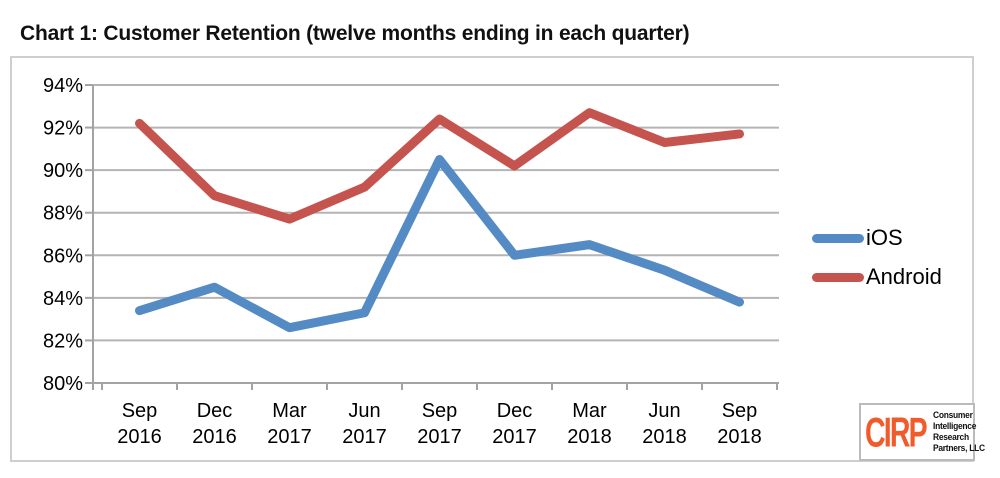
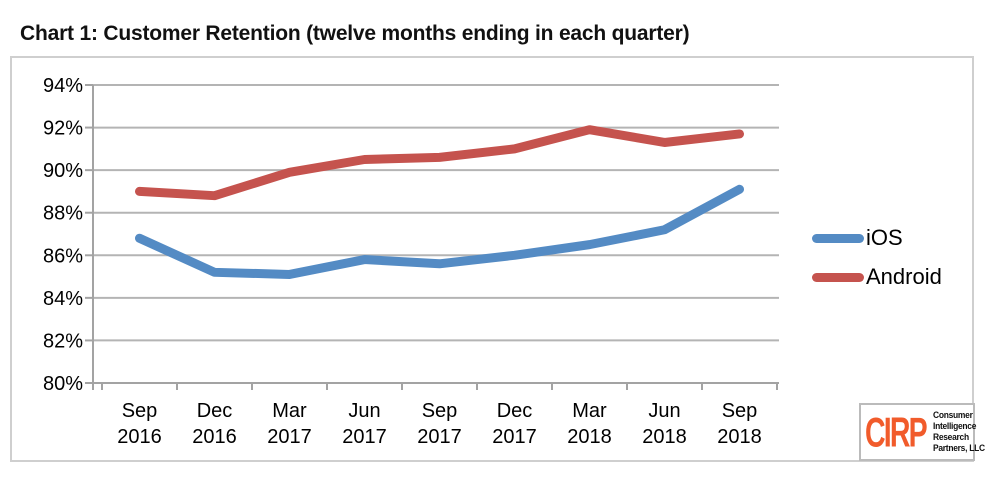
iOS/Sep 2016: 83.4% -> 86.8%
Android/Sep 2016: 92.2% -> 89.0%
iOS/Dec 2016: 84.5% -> 85.2%
iOS/Mar 2017: 82.6% -> 85.1%
Android/Mar 2017: 87.7% -> 89.9%
iOS/Jun 2017: 83.3% -> 85.8%
Android/Jun 2017: 89.2% -> 90.5%
iOS/Sep 2017: 90.5% -> 85.6%
Android/Sep 2017: 92.4% -> 90.6%
Android/Dec 2017: 90.2% -> 91.0%
Android/Mar 2018: 92.7% -> 91.9%
iOS/Jun 2018: 85.3% -> 87.2%
iOS/Sep 2018: 83.8% -> 89.1%
